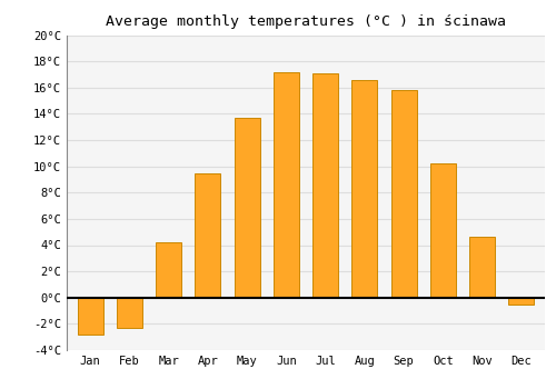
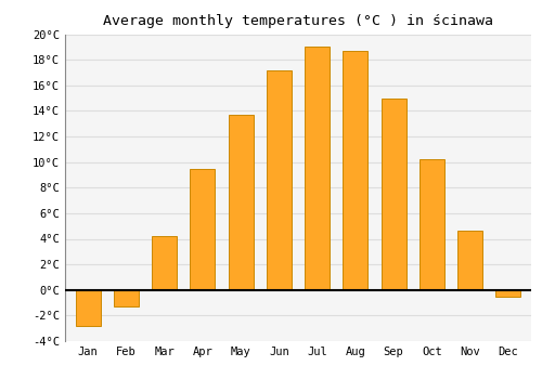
Feb: -2.3°C -> -1.3°C
Jul: 17.1°C -> 19.0°C
Aug: 16.6°C -> 18.7°C
Sep: 15.8°C -> 15.0°C
